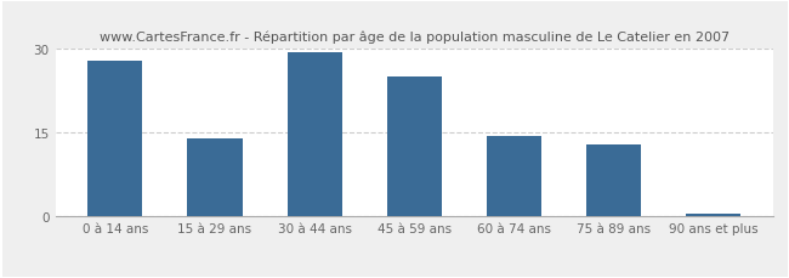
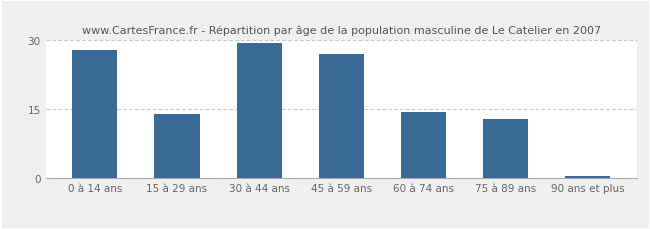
45 à 59 ans: 25.0 -> 27.0
